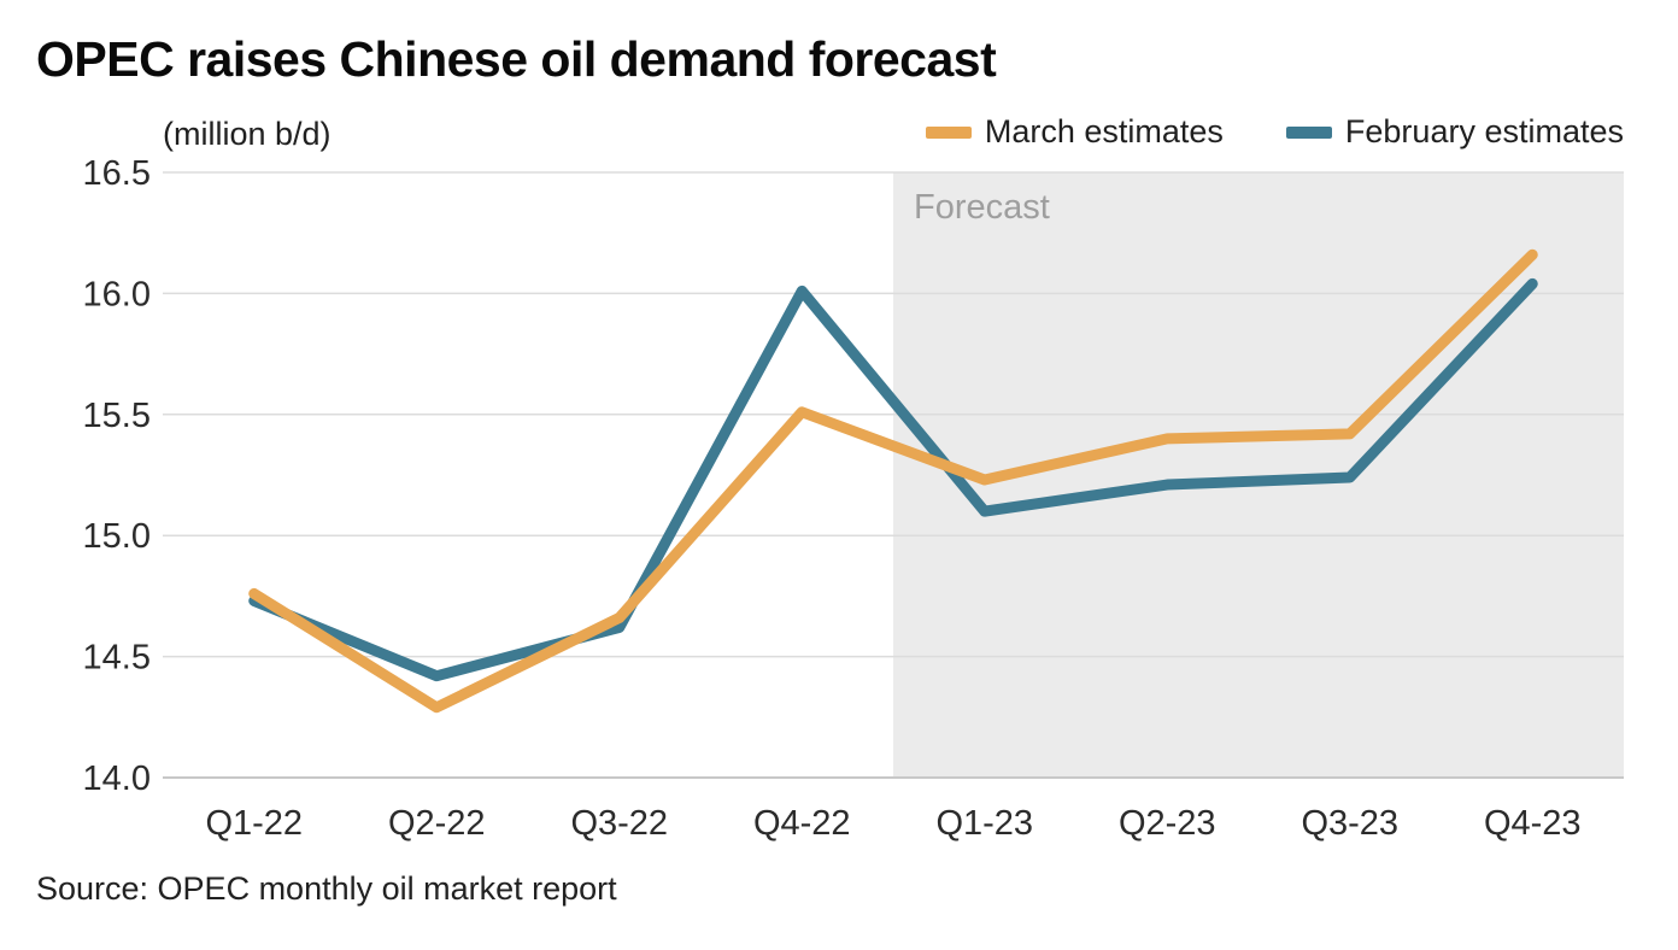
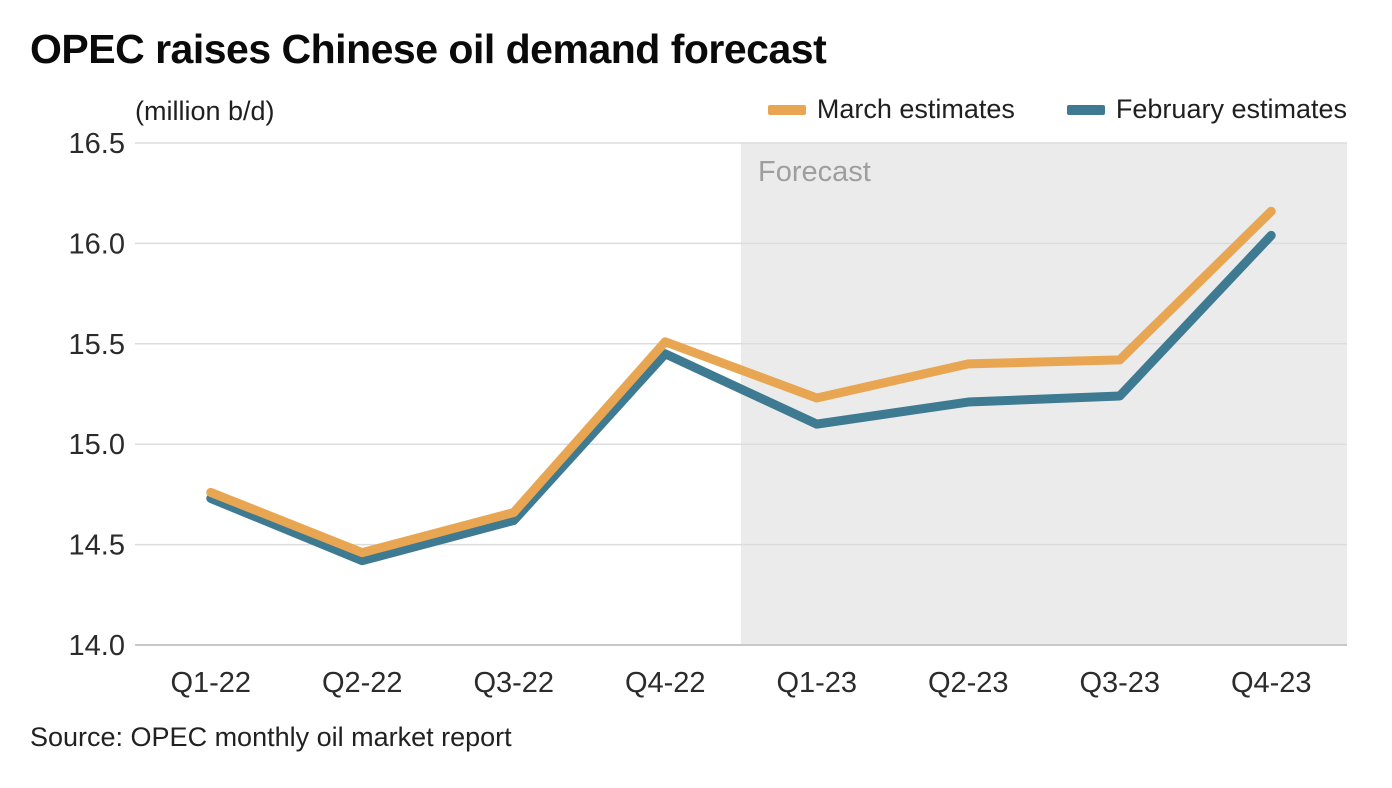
March estimates/Q2-22: 14.29 -> 14.46
February estimates/Q4-22: 16.01 -> 15.45
